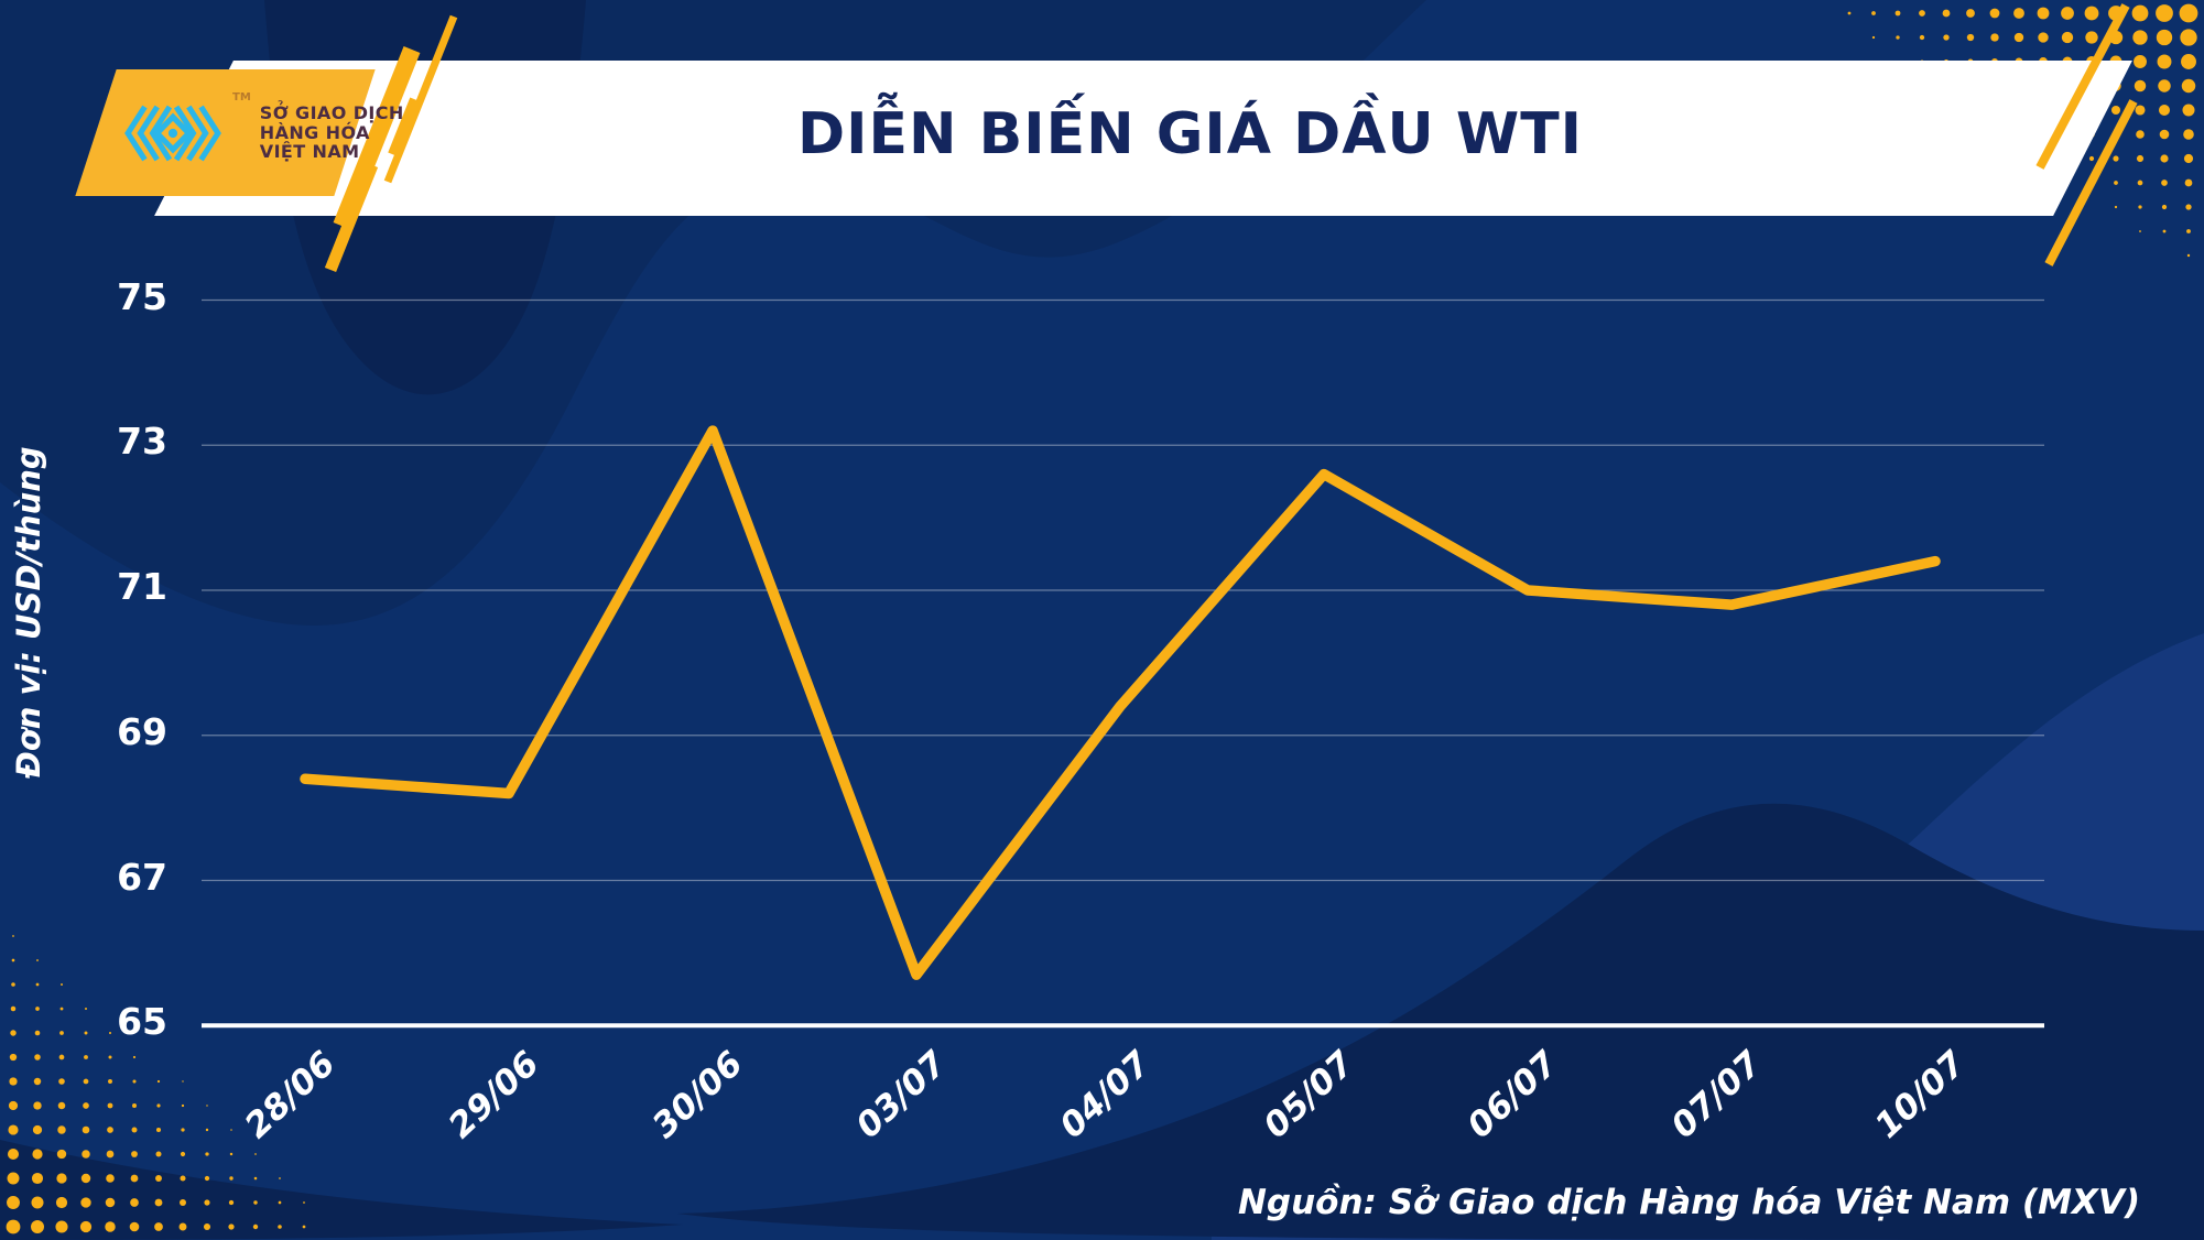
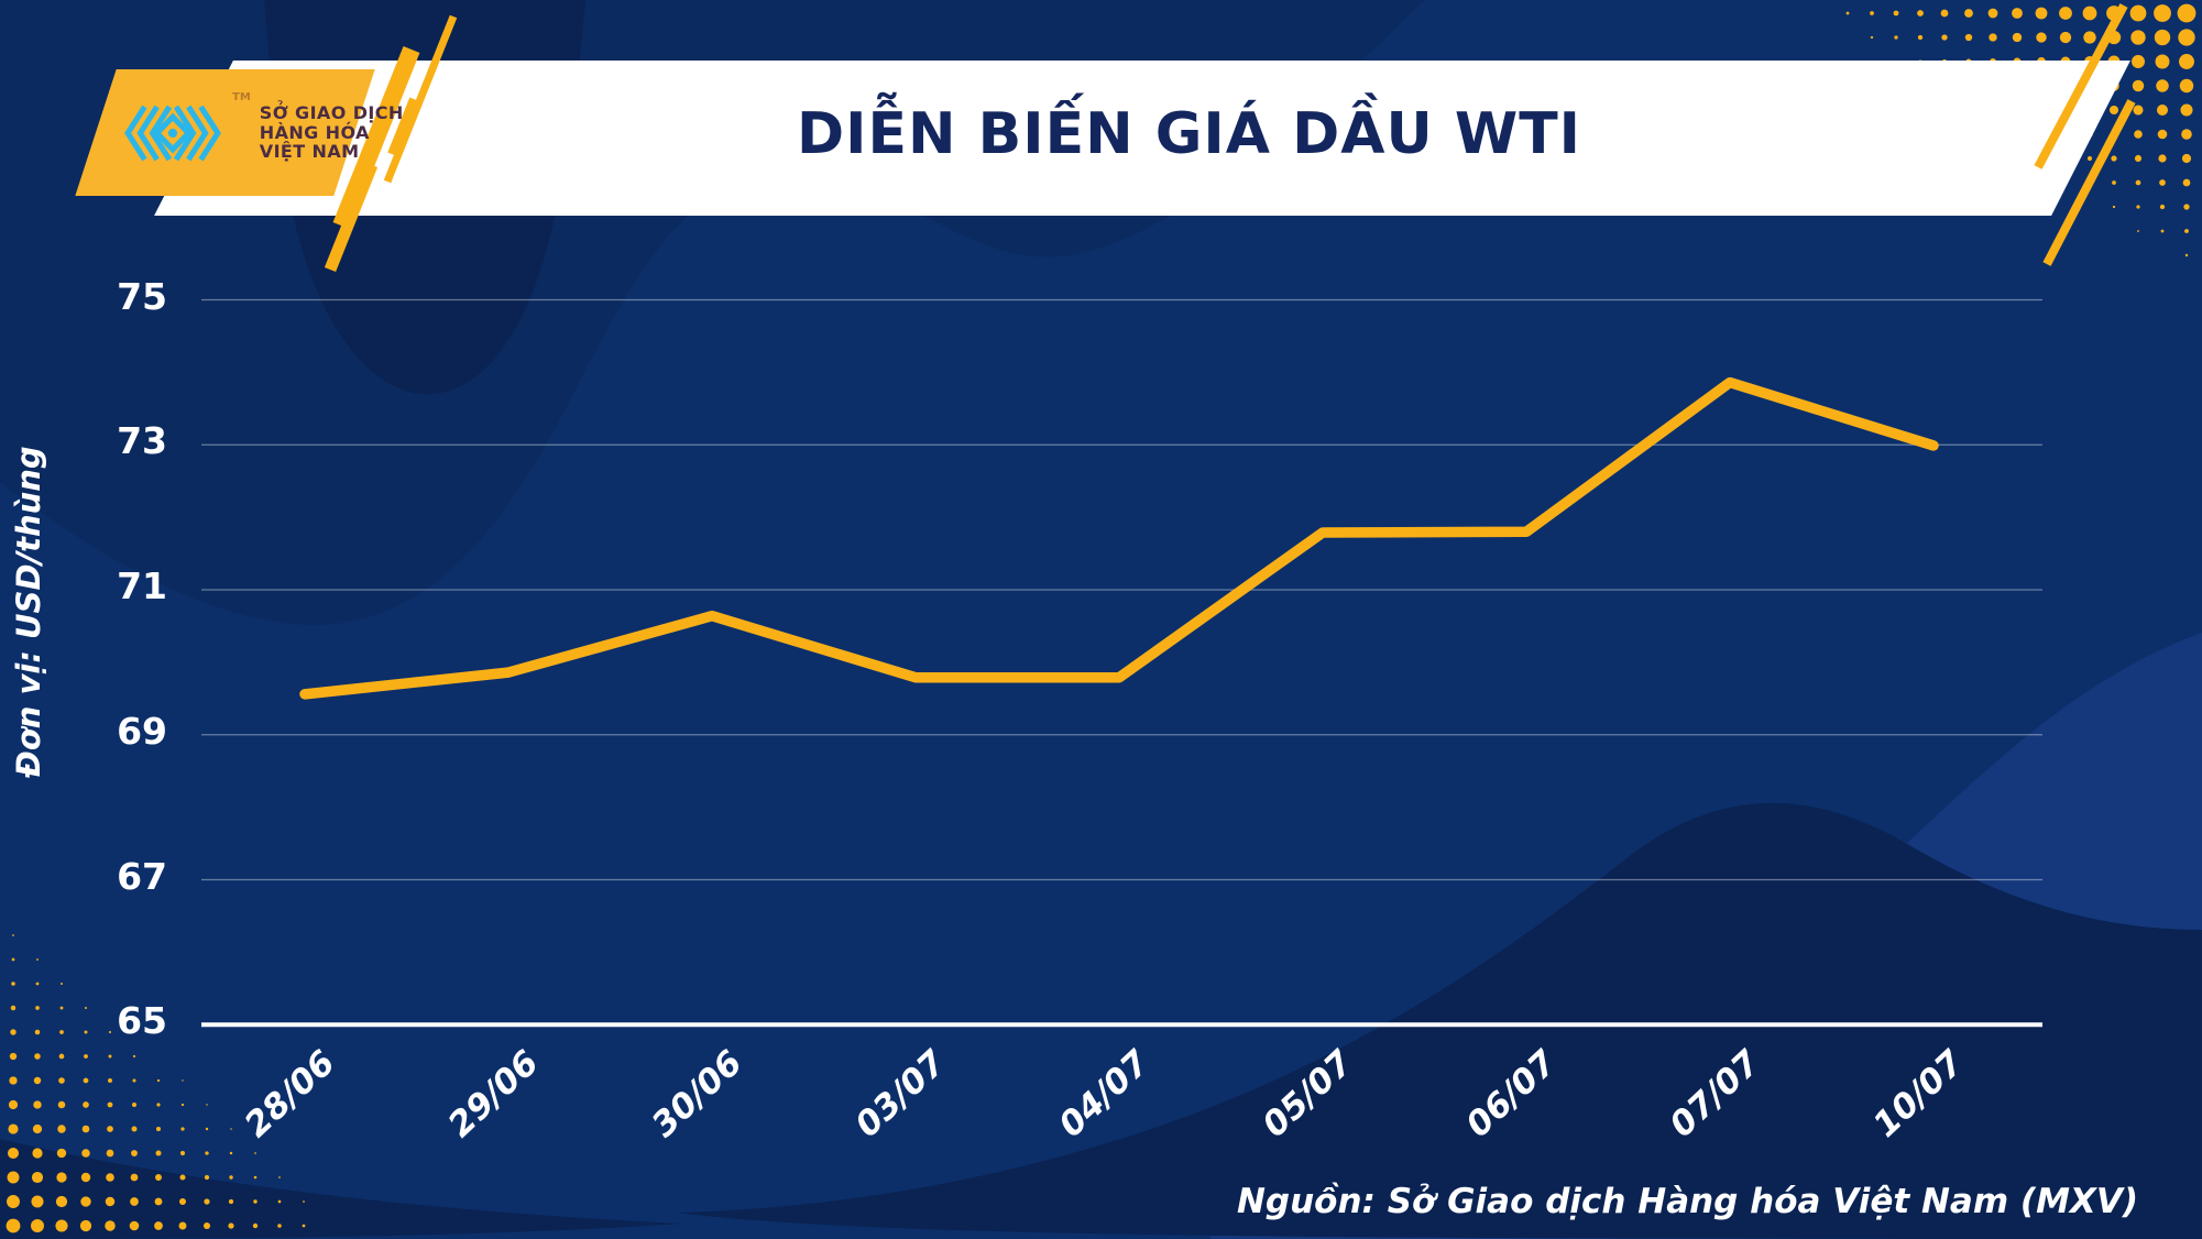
28/06: 68.4 -> 69.6
29/06: 68.2 -> 69.9
30/06: 73.2 -> 70.6
03/07: 65.7 -> 69.8
04/07: 69.4 -> 69.8
05/07: 72.6 -> 71.8
06/07: 71.0 -> 71.8
07/07: 70.8 -> 73.9
10/07: 71.4 -> 73.0
